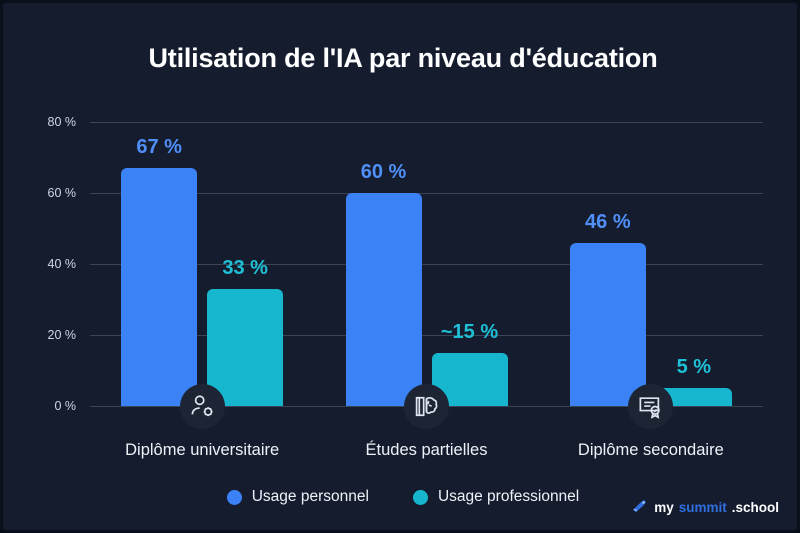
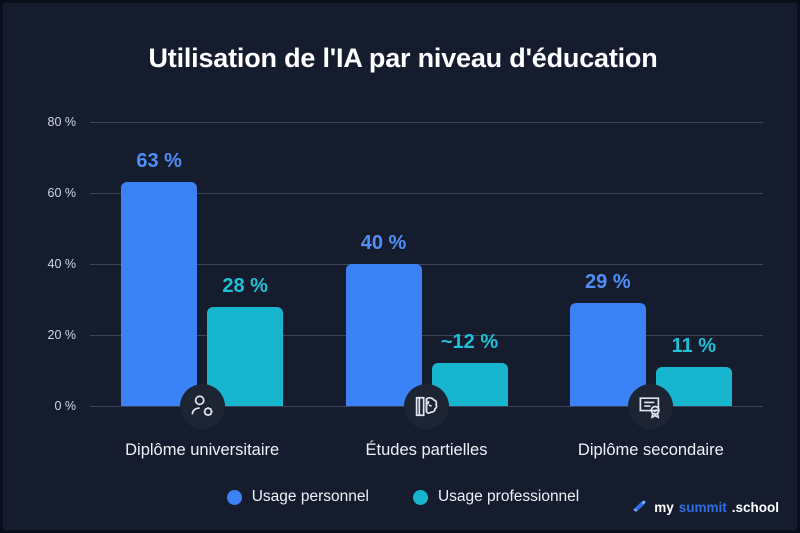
Usage personnel/Diplôme universitaire: 67 -> 63
Usage professionnel/Diplôme universitaire: 33 -> 28
Usage personnel/Études partielles: 60 -> 40
Usage professionnel/Études partielles: 15 -> 12
Usage personnel/Diplôme secondaire: 46 -> 29
Usage professionnel/Diplôme secondaire: 5 -> 11
